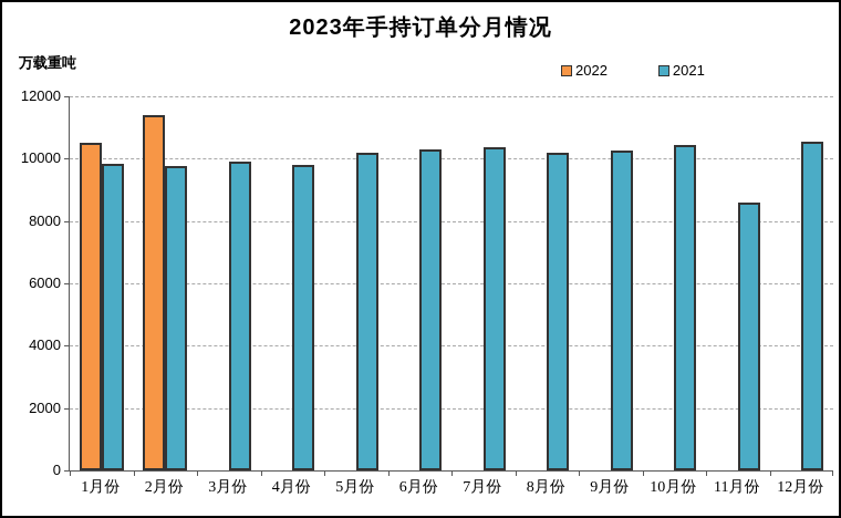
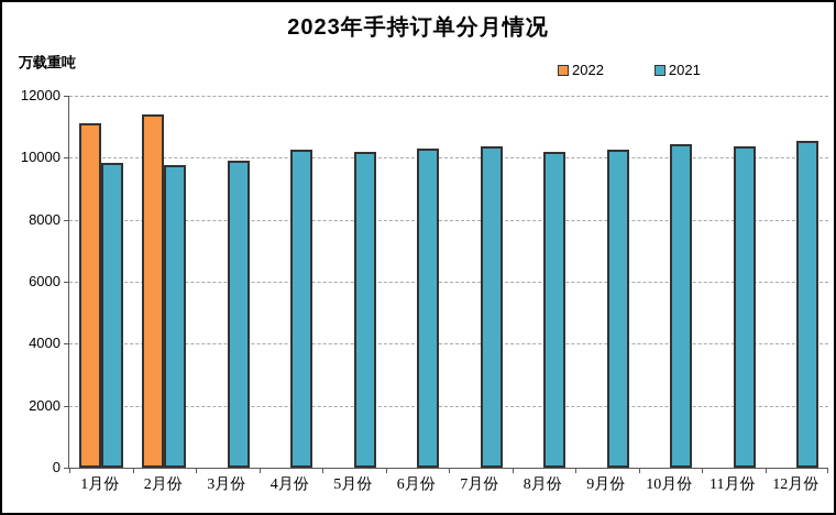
2022/1月份: 10500 -> 11100
2021/4月份: 9800 -> 10200
2021/11月份: 8600 -> 10400
